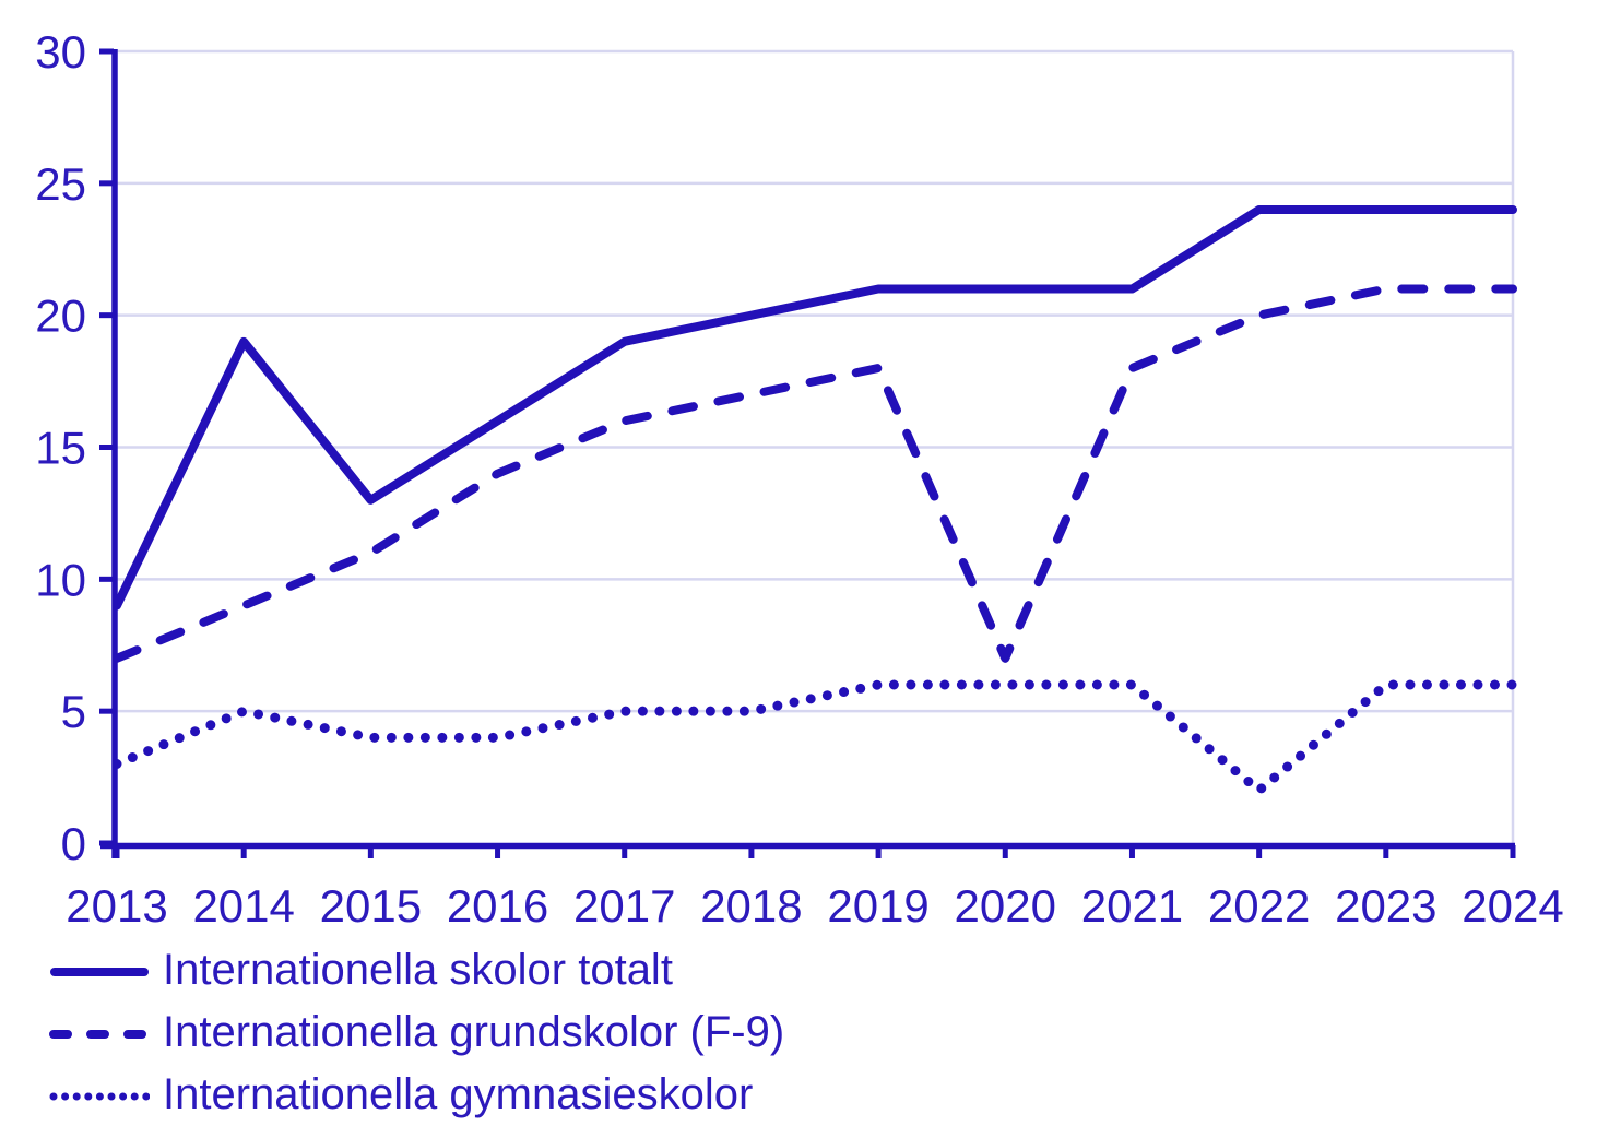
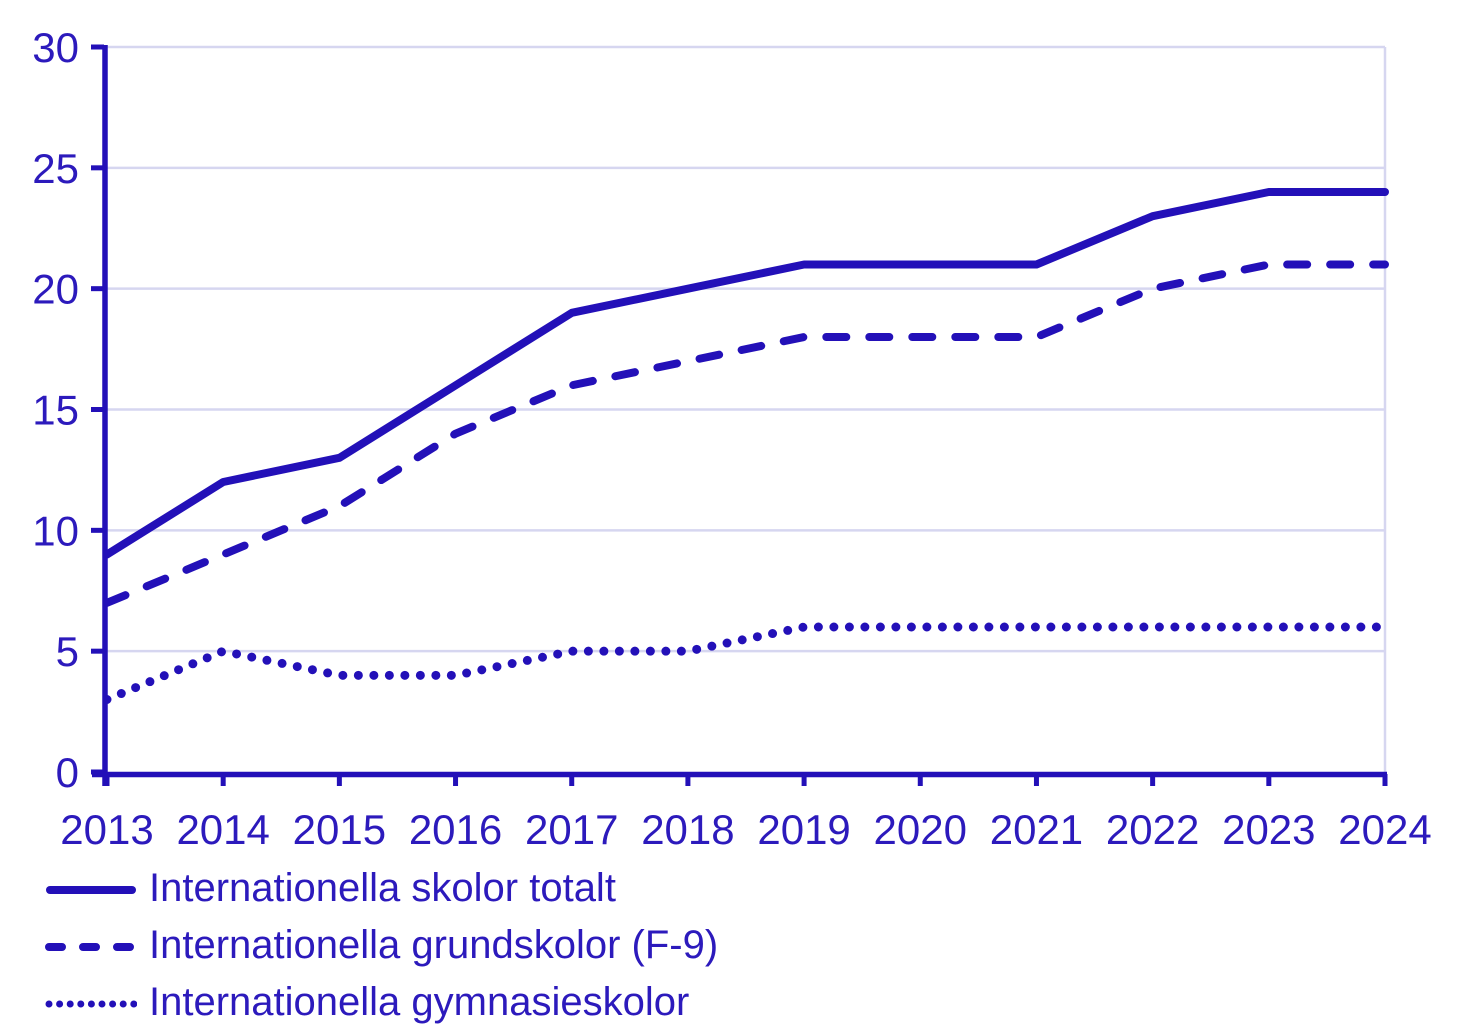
Internationella skolor totalt/2014: 19 -> 12
Internationella grundskolor (F-9)/2020: 7 -> 18
Internationella skolor totalt/2022: 24 -> 23
Internationella gymnasieskolor/2022: 2 -> 6
